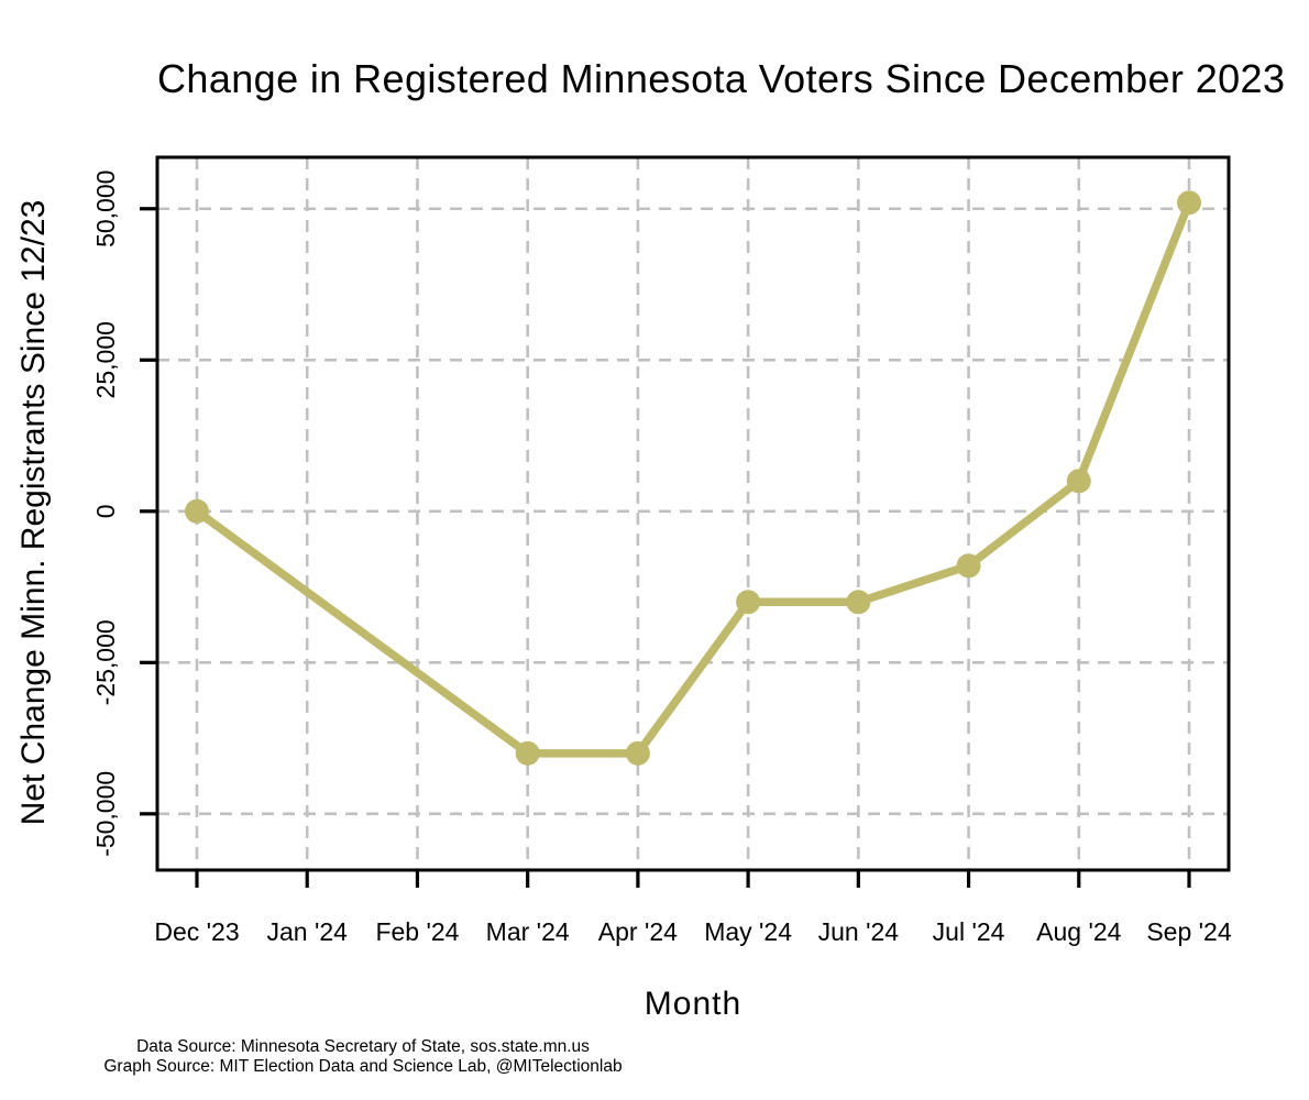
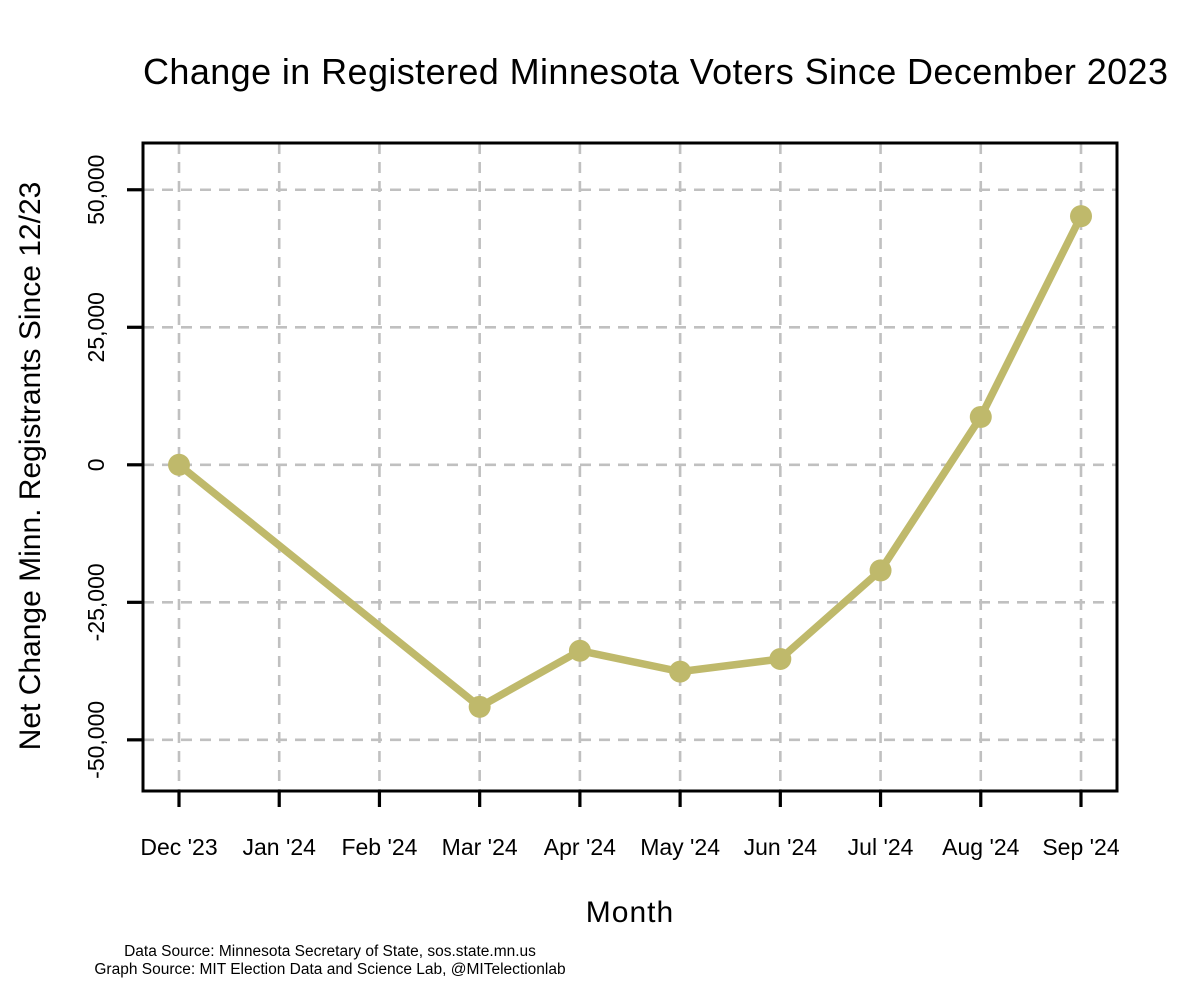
Mar '24: -40000 -> -44000
Apr '24: -40000 -> -34000
May '24: -15000 -> -38000
Jun '24: -15000 -> -35000
Jul '24: -9000 -> -19000
Aug '24: 5000 -> 9000
Sep '24: 51000 -> 45000
